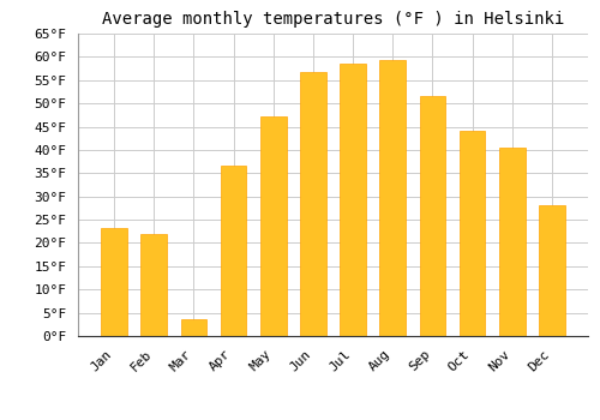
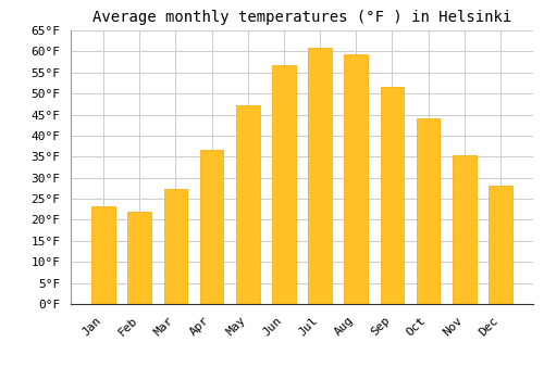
Mar: 3.5°F -> 27.3°F
Jul: 58.5°F -> 61.0°F
Nov: 40.5°F -> 35.4°F
